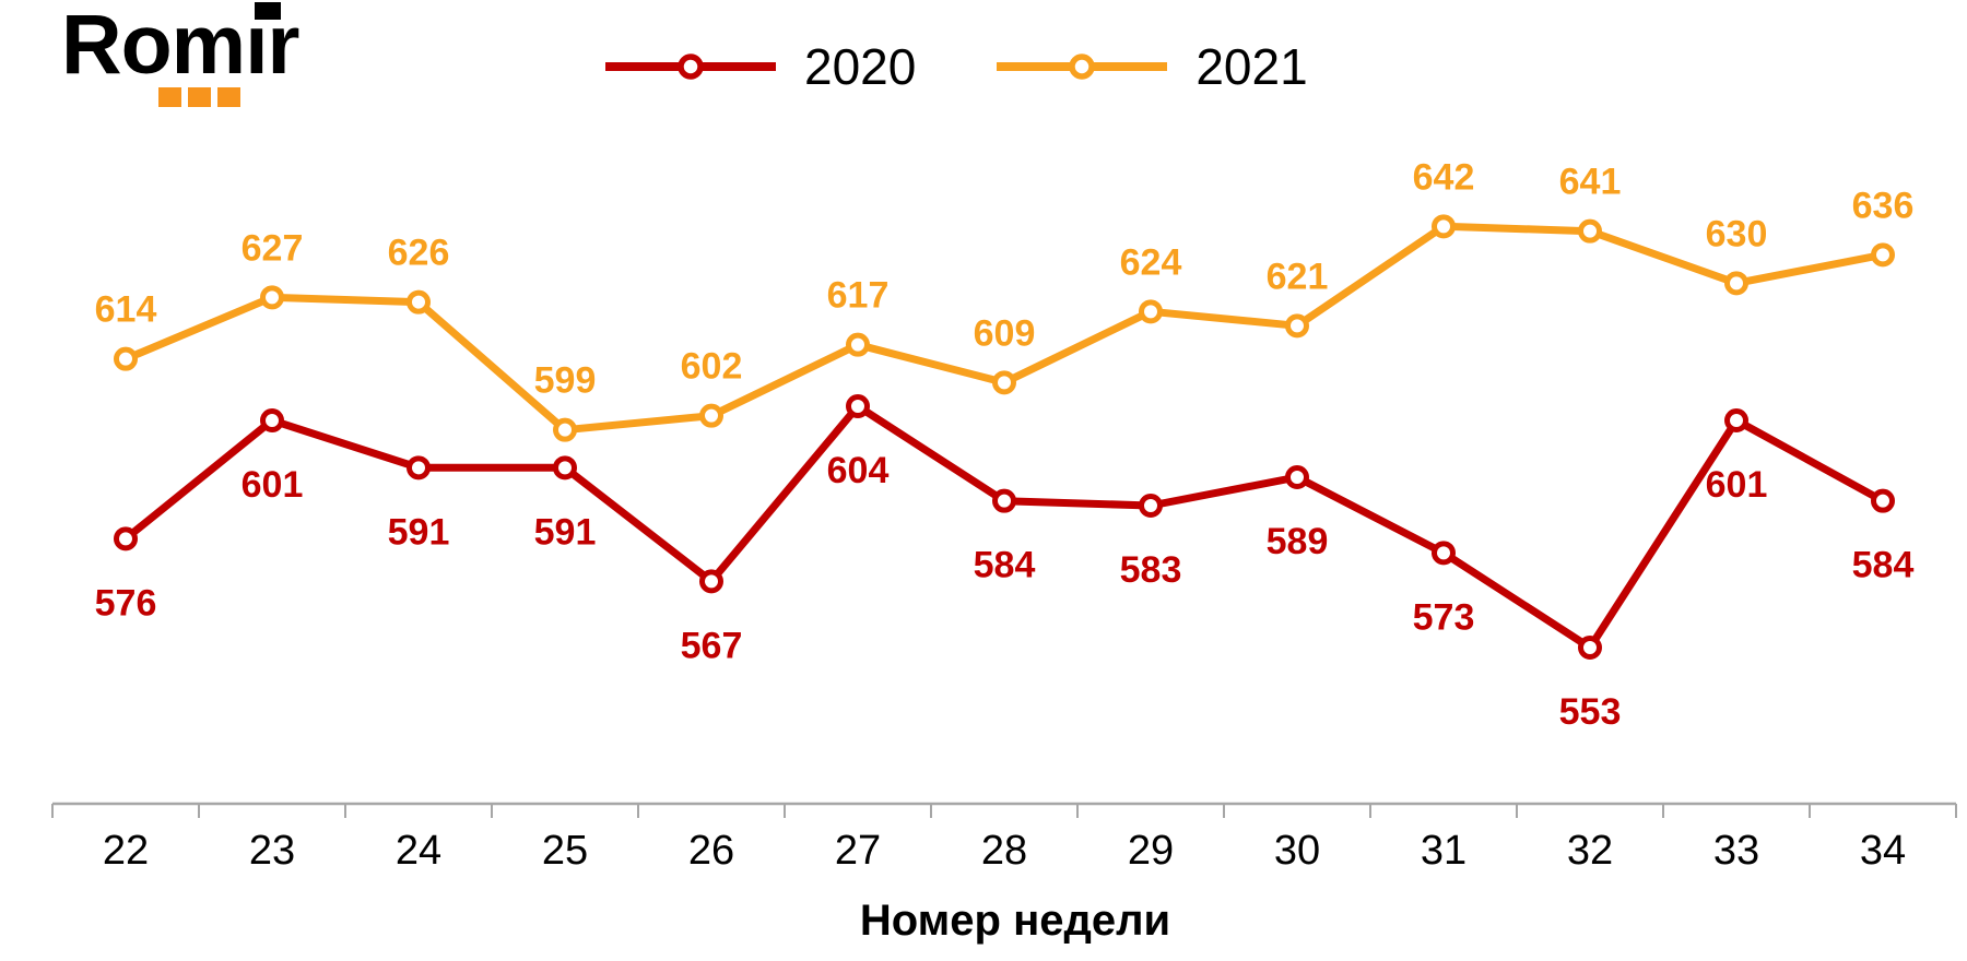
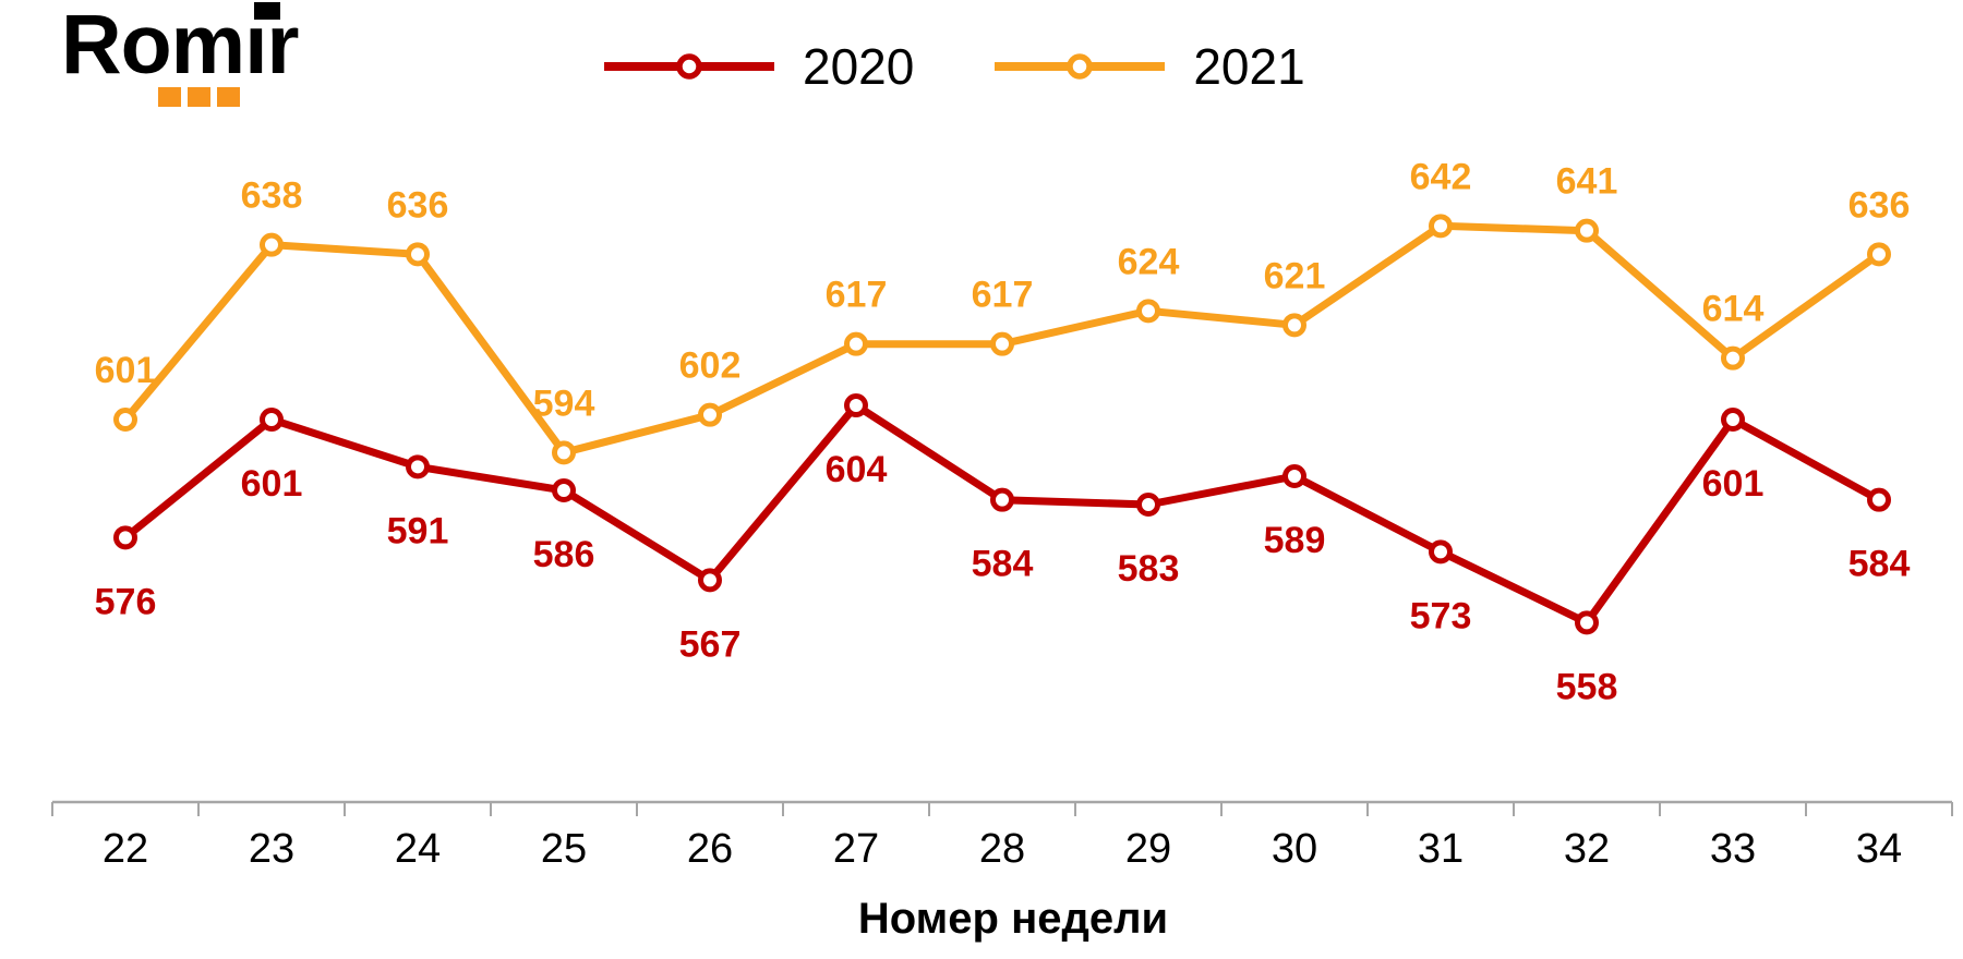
2021/22: 614 -> 601
2021/23: 627 -> 638
2021/24: 626 -> 636
2020/25: 591 -> 586
2021/25: 599 -> 594
2021/28: 609 -> 617
2020/32: 553 -> 558
2021/33: 630 -> 614
